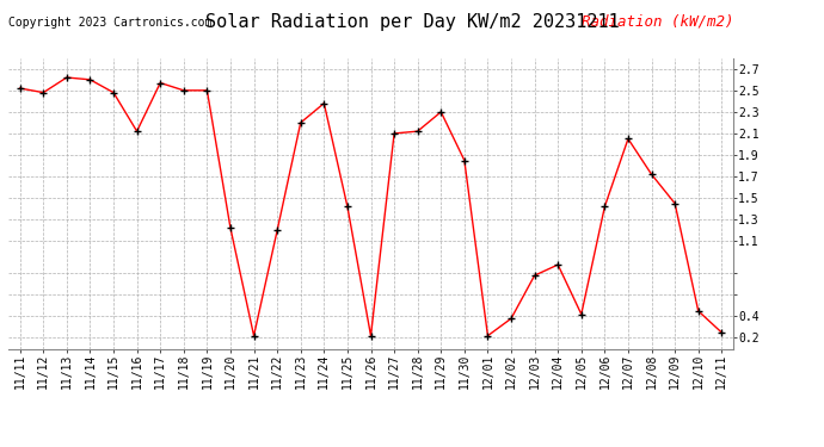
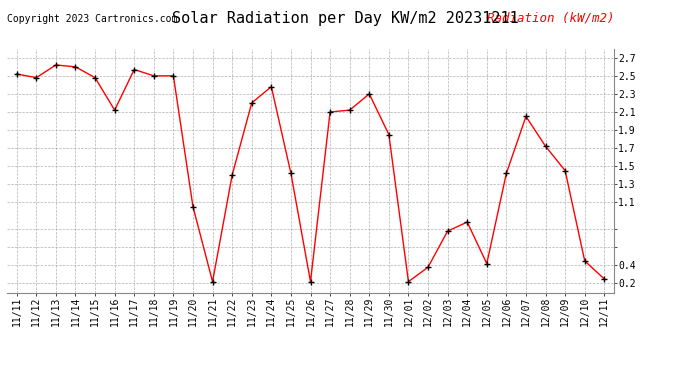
11/20: 1.22 -> 1.05
11/22: 1.20 -> 1.40
